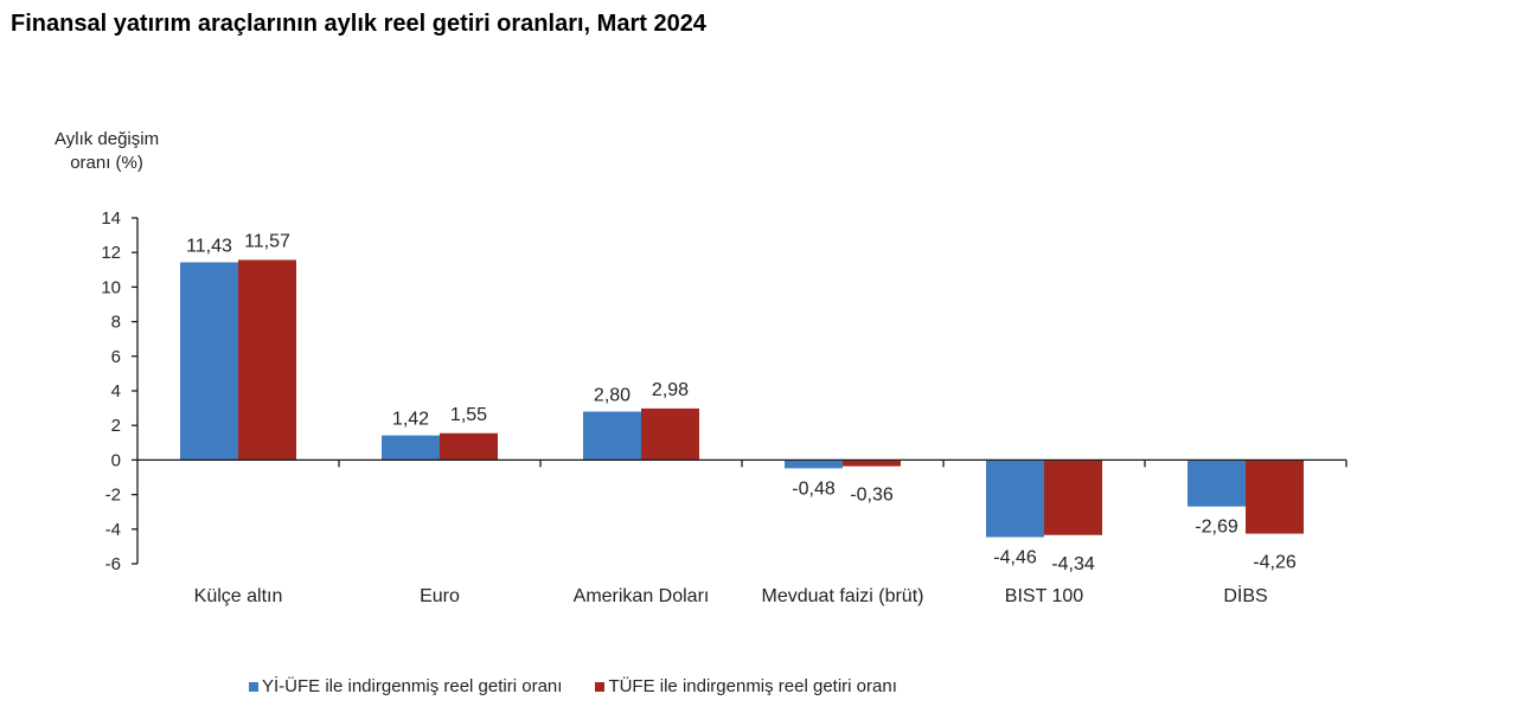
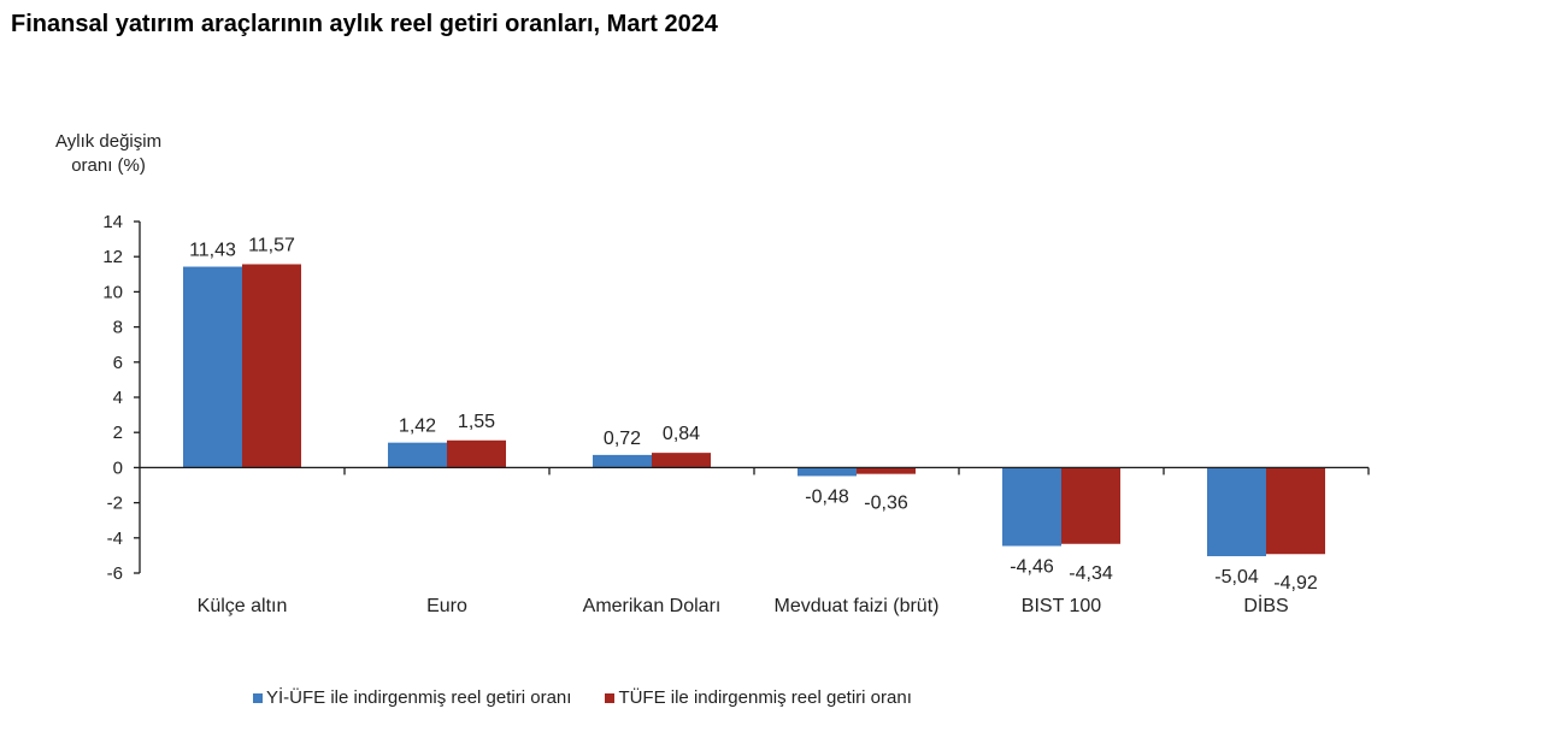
Yİ-ÜFE ile indirgenmiş reel getiri oranı/Amerikan Doları: 2,80 -> 0,72
TÜFE ile indirgenmiş reel getiri oranı/Amerikan Doları: 2,98 -> 0,84
Yİ-ÜFE ile indirgenmiş reel getiri oranı/DİBS: -2,69 -> -5,04
TÜFE ile indirgenmiş reel getiri oranı/DİBS: -4,26 -> -4,92
